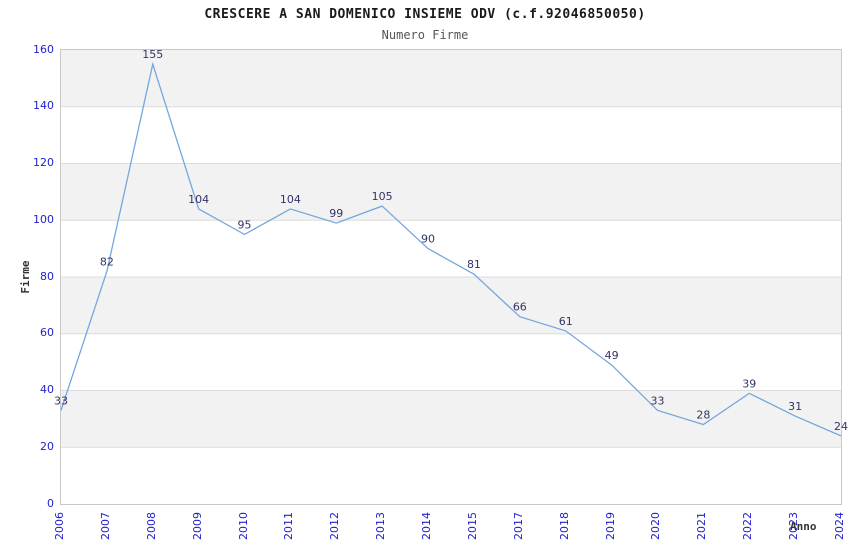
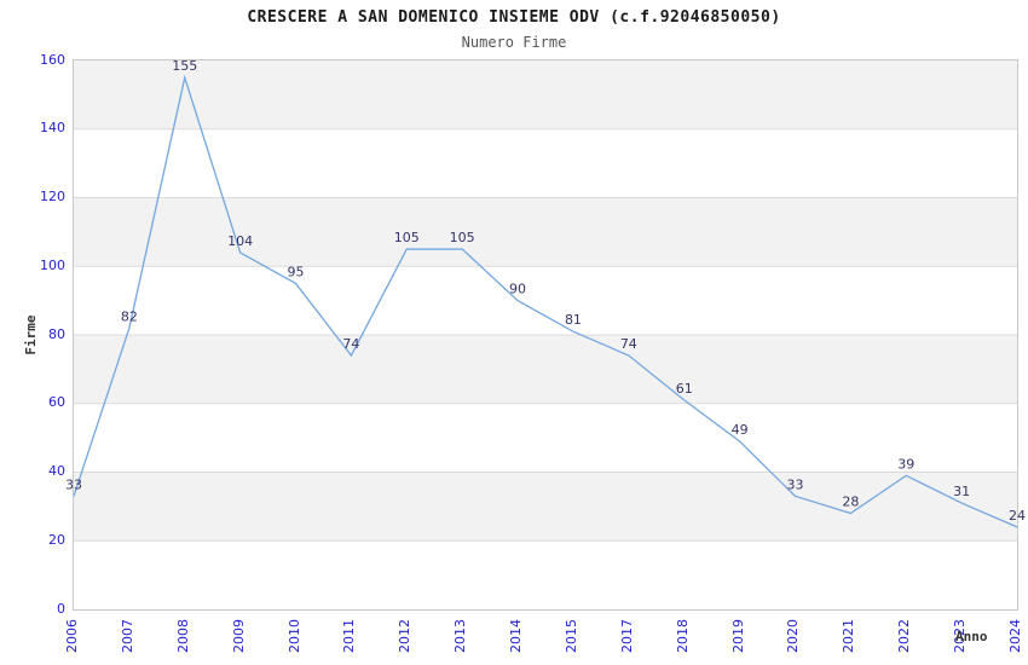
2011: 104 -> 74
2012: 99 -> 105
2017: 66 -> 74
